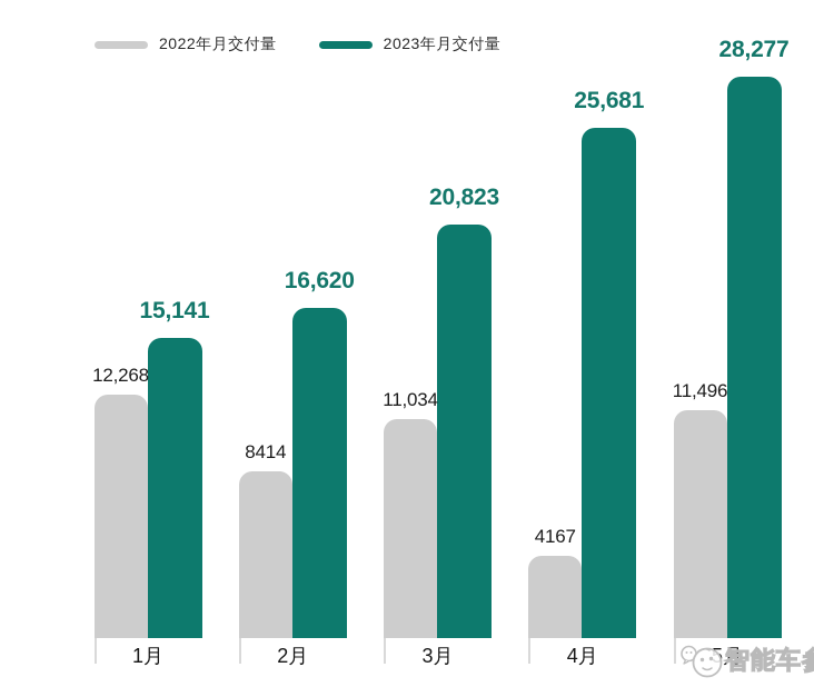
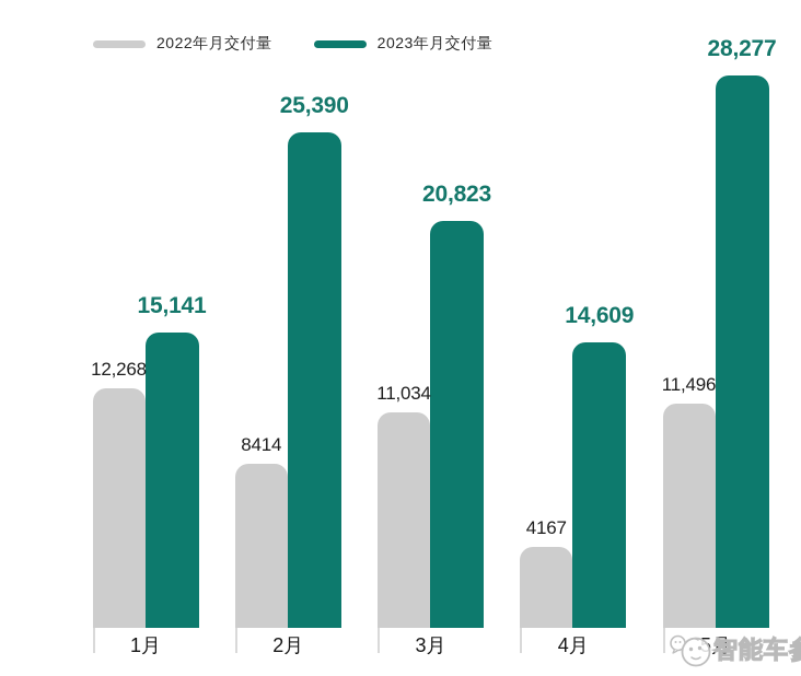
2023年月交付量/2月: 16,620 -> 25,390
2023年月交付量/4月: 25,681 -> 14,609
